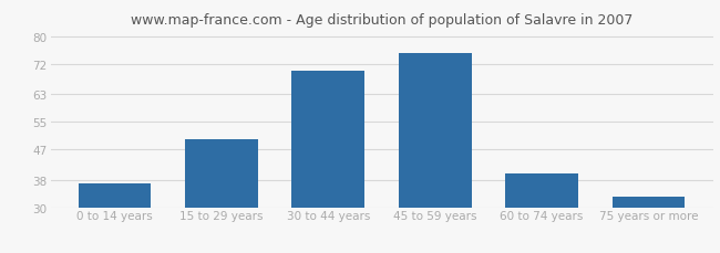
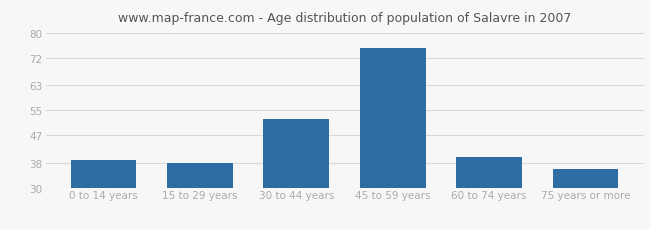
0 to 14 years: 37 -> 39
15 to 29 years: 50 -> 38
30 to 44 years: 70 -> 52
75 years or more: 33 -> 36
